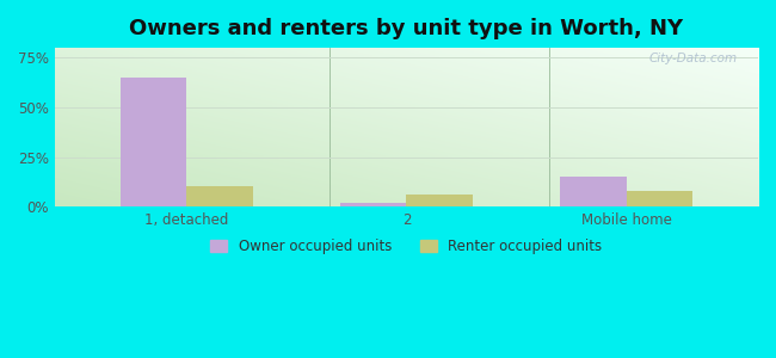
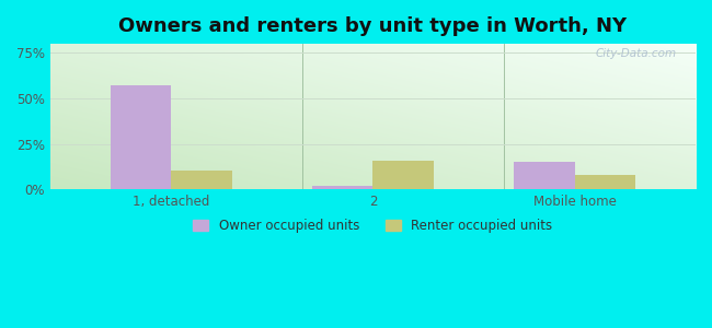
Owner occupied units/1, detached: 65% -> 57%
Renter occupied units/2: 6% -> 16%
